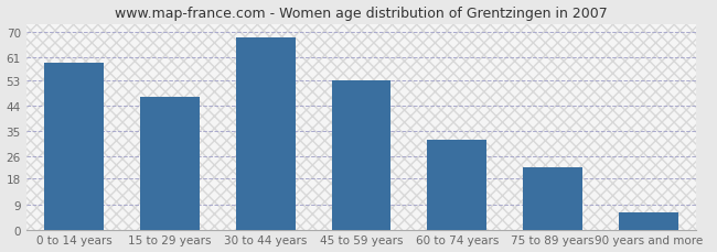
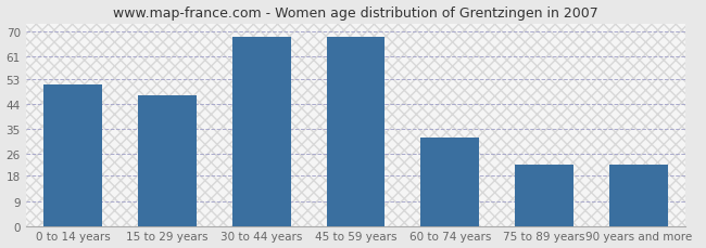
0 to 14 years: 59 -> 51
45 to 59 years: 53 -> 68
90 years and more: 6 -> 22
